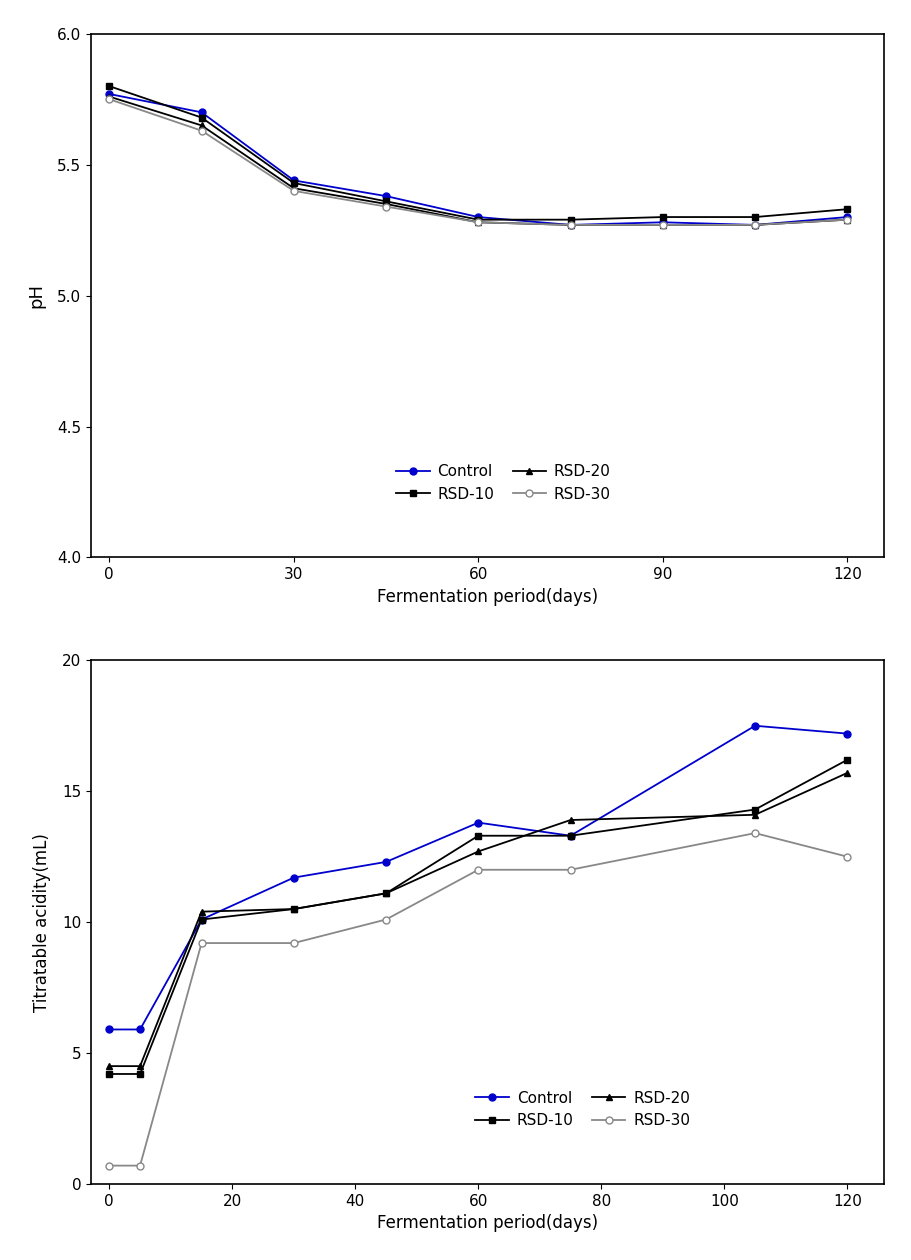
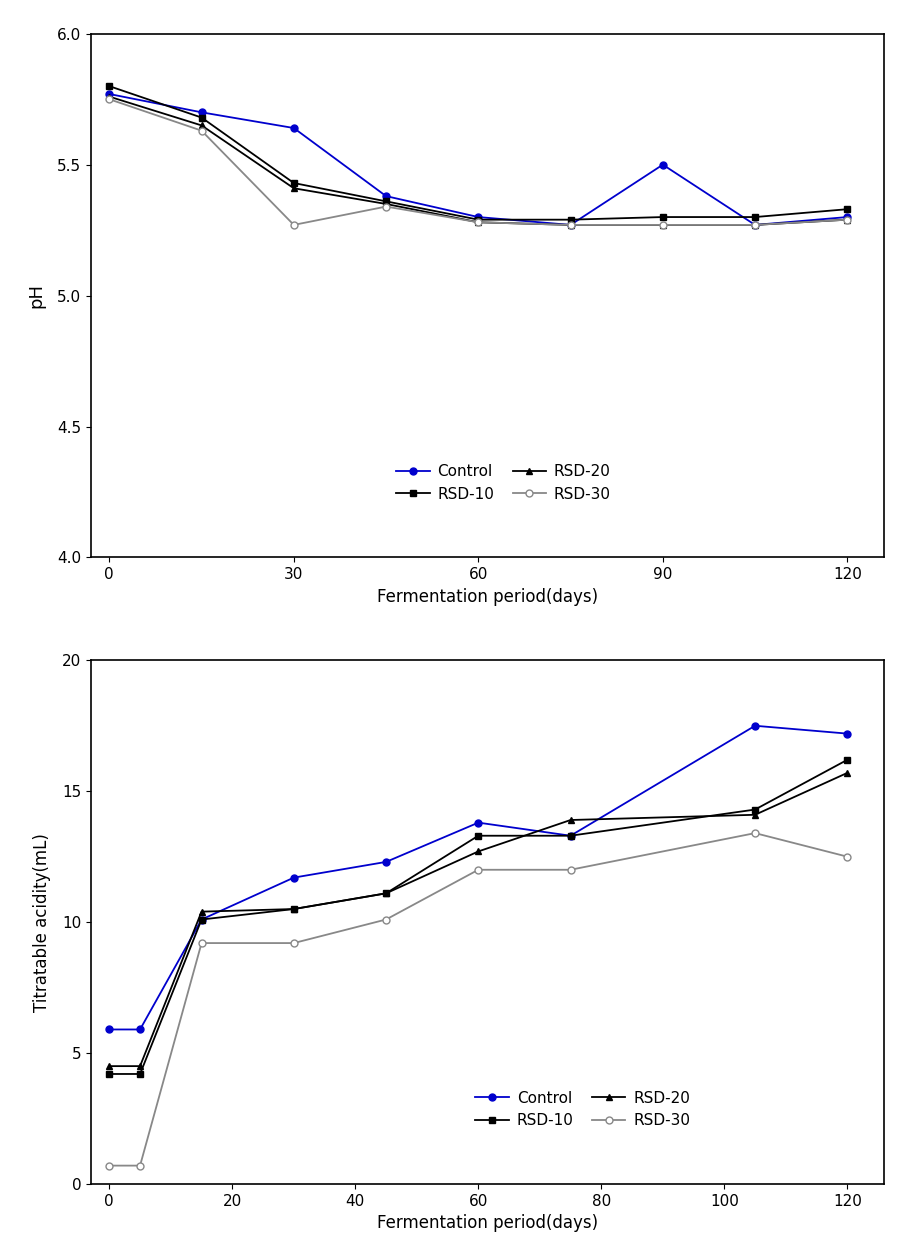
Control/30: 5.44 -> 5.64
RSD-30/30: 5.40 -> 5.27
Control/90: 5.28 -> 5.50
